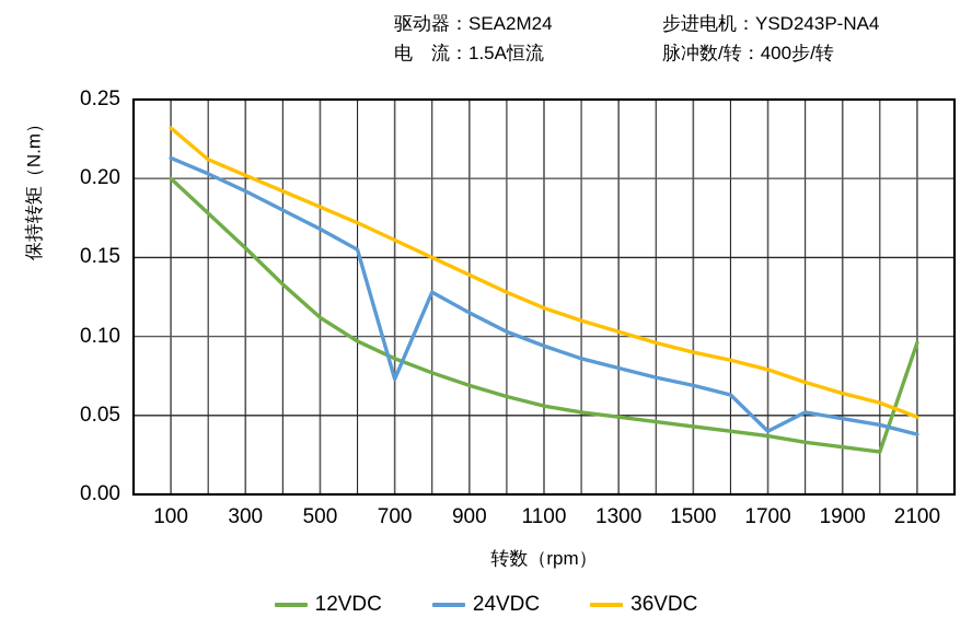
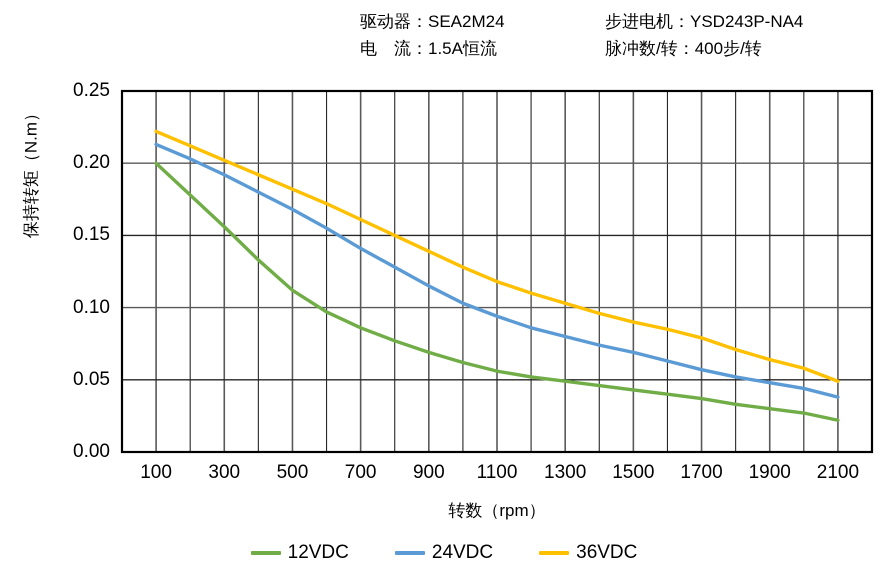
36VDC/100: 0.232 -> 0.222
24VDC/700: 0.073 -> 0.141
24VDC/1700: 0.040 -> 0.057
12VDC/2100: 0.096 -> 0.022
